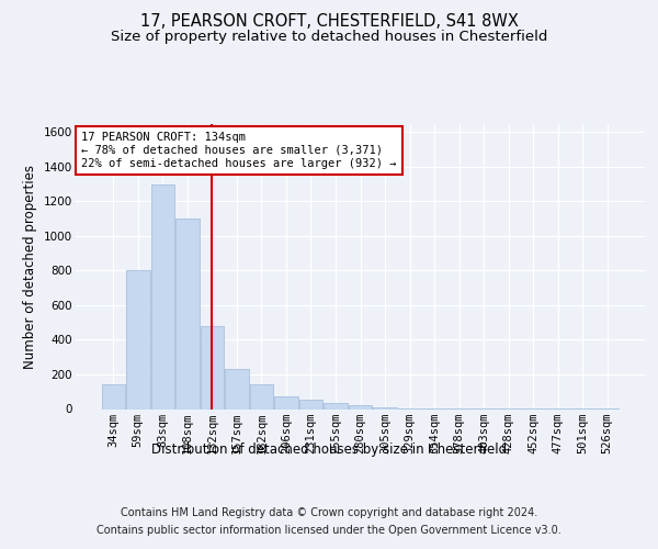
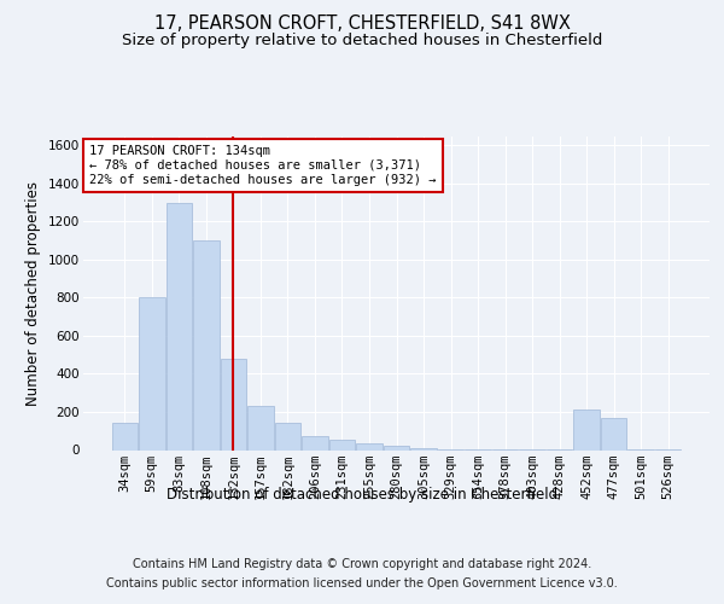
452sqm: 0 -> 210
477sqm: 0 -> 170
